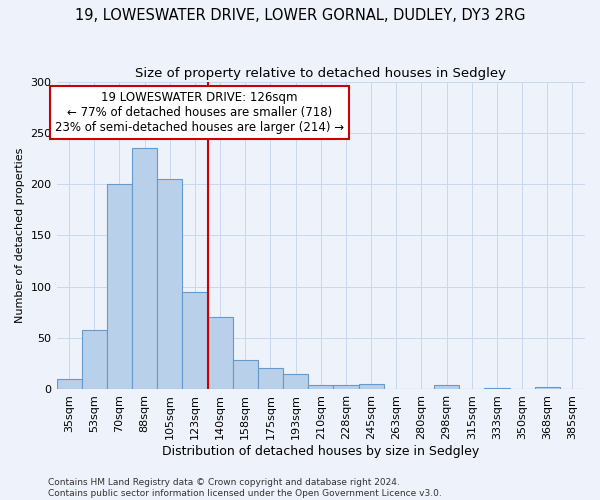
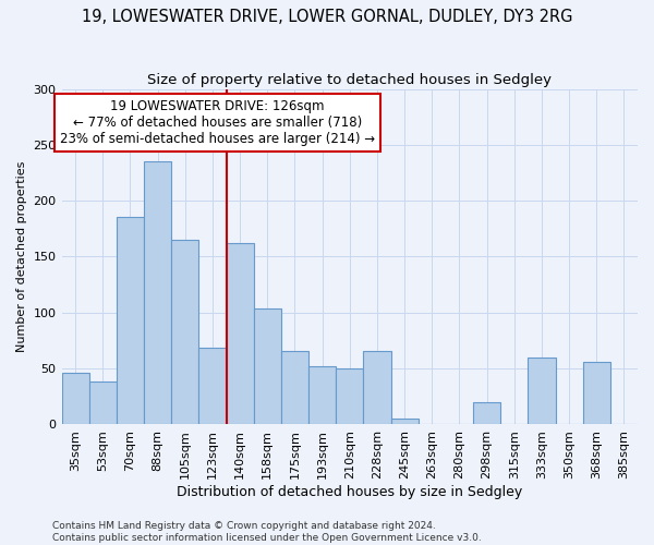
35sqm: 10 -> 46
53sqm: 58 -> 38
70sqm: 200 -> 185
105sqm: 205 -> 165
123sqm: 95 -> 68
140sqm: 70 -> 162
158sqm: 28 -> 103
175sqm: 20 -> 65
193sqm: 15 -> 52
210sqm: 4 -> 50
228sqm: 4 -> 65
298sqm: 4 -> 19
333sqm: 1 -> 60
368sqm: 2 -> 56
